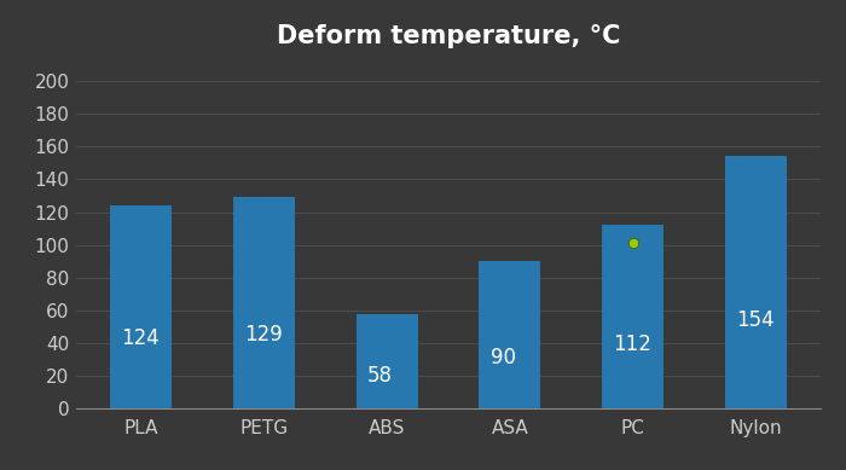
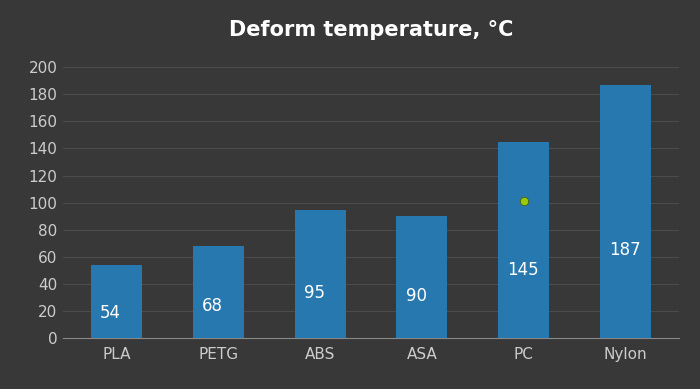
PLA: 124 -> 54
PETG: 129 -> 68
ABS: 58 -> 95
PC: 112 -> 145
Nylon: 154 -> 187
